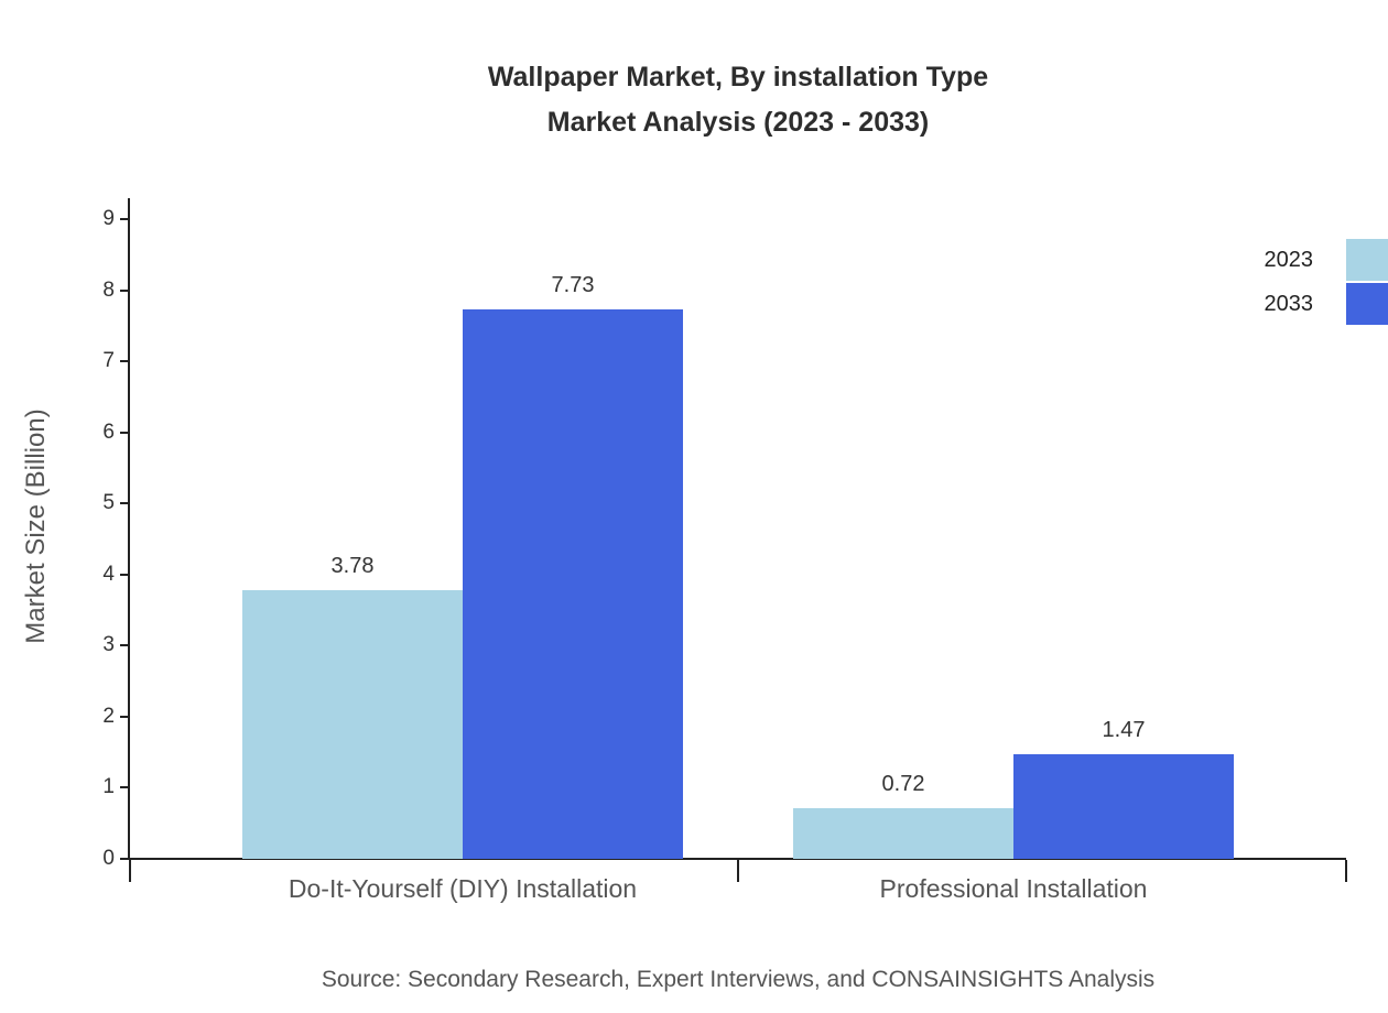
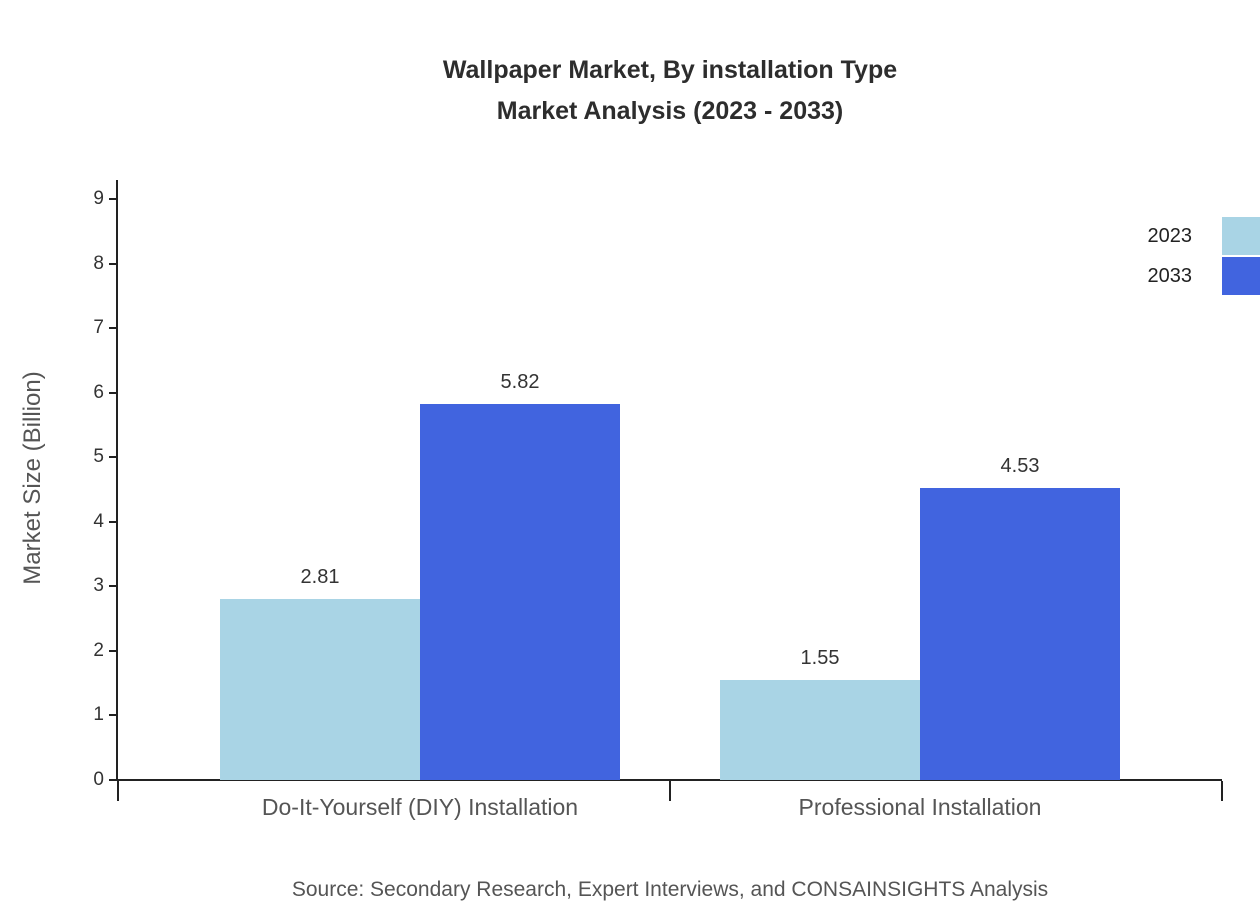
2023/Do-It-Yourself (DIY) Installation: 3.78 -> 2.81
2033/Do-It-Yourself (DIY) Installation: 7.73 -> 5.82
2023/Professional Installation: 0.72 -> 1.55
2033/Professional Installation: 1.47 -> 4.53
